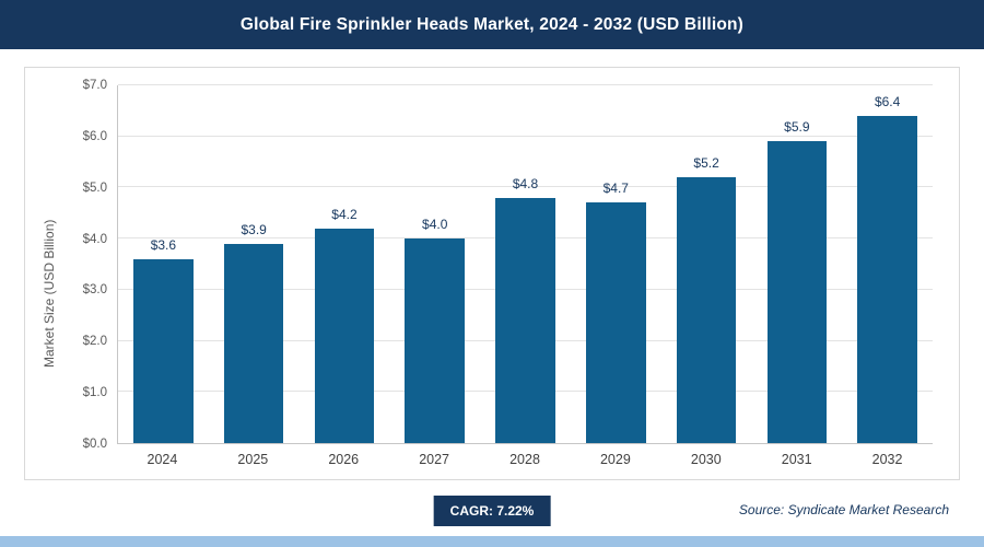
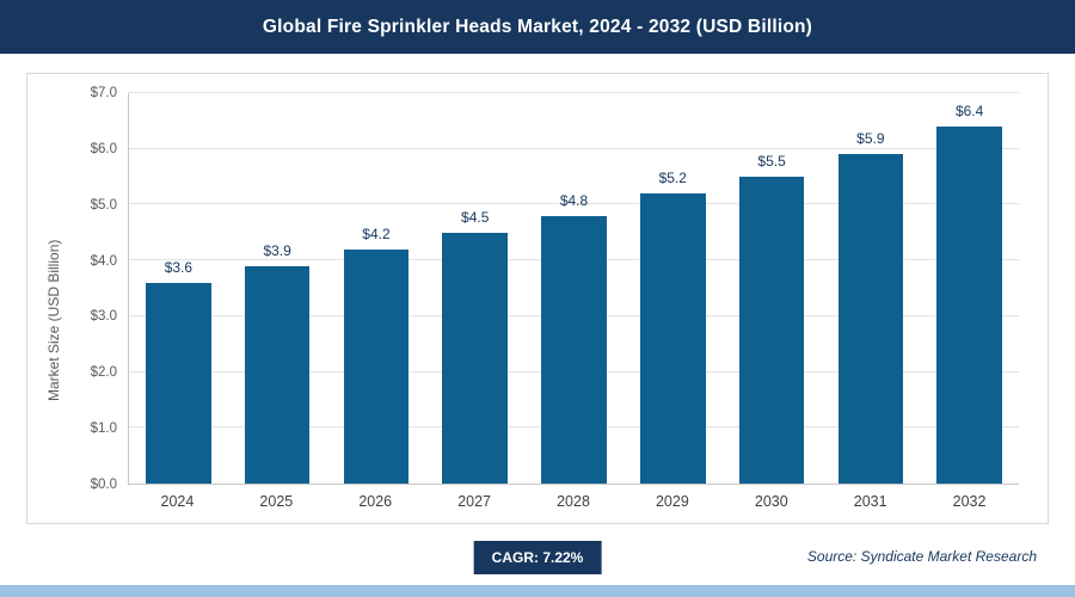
2027: $4.0 -> $4.5
2029: $4.7 -> $5.2
2030: $5.2 -> $5.5
